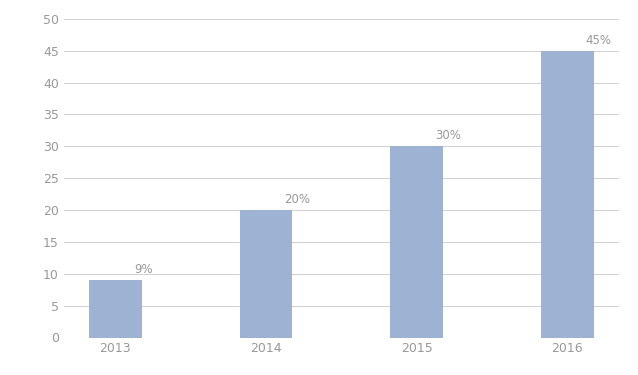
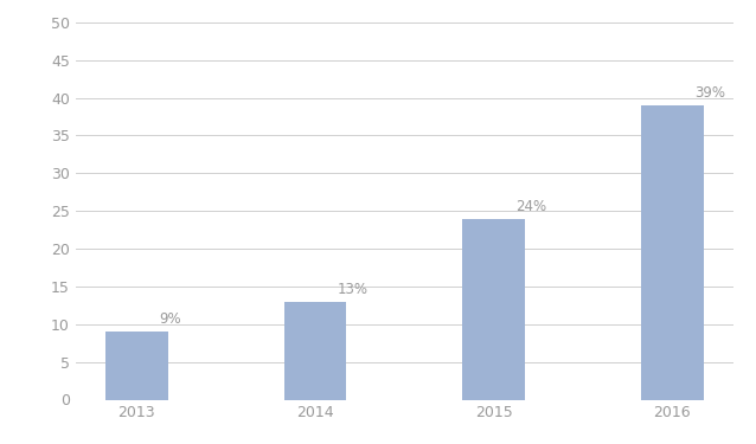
2014: 20% -> 13%
2015: 30% -> 24%
2016: 45% -> 39%
